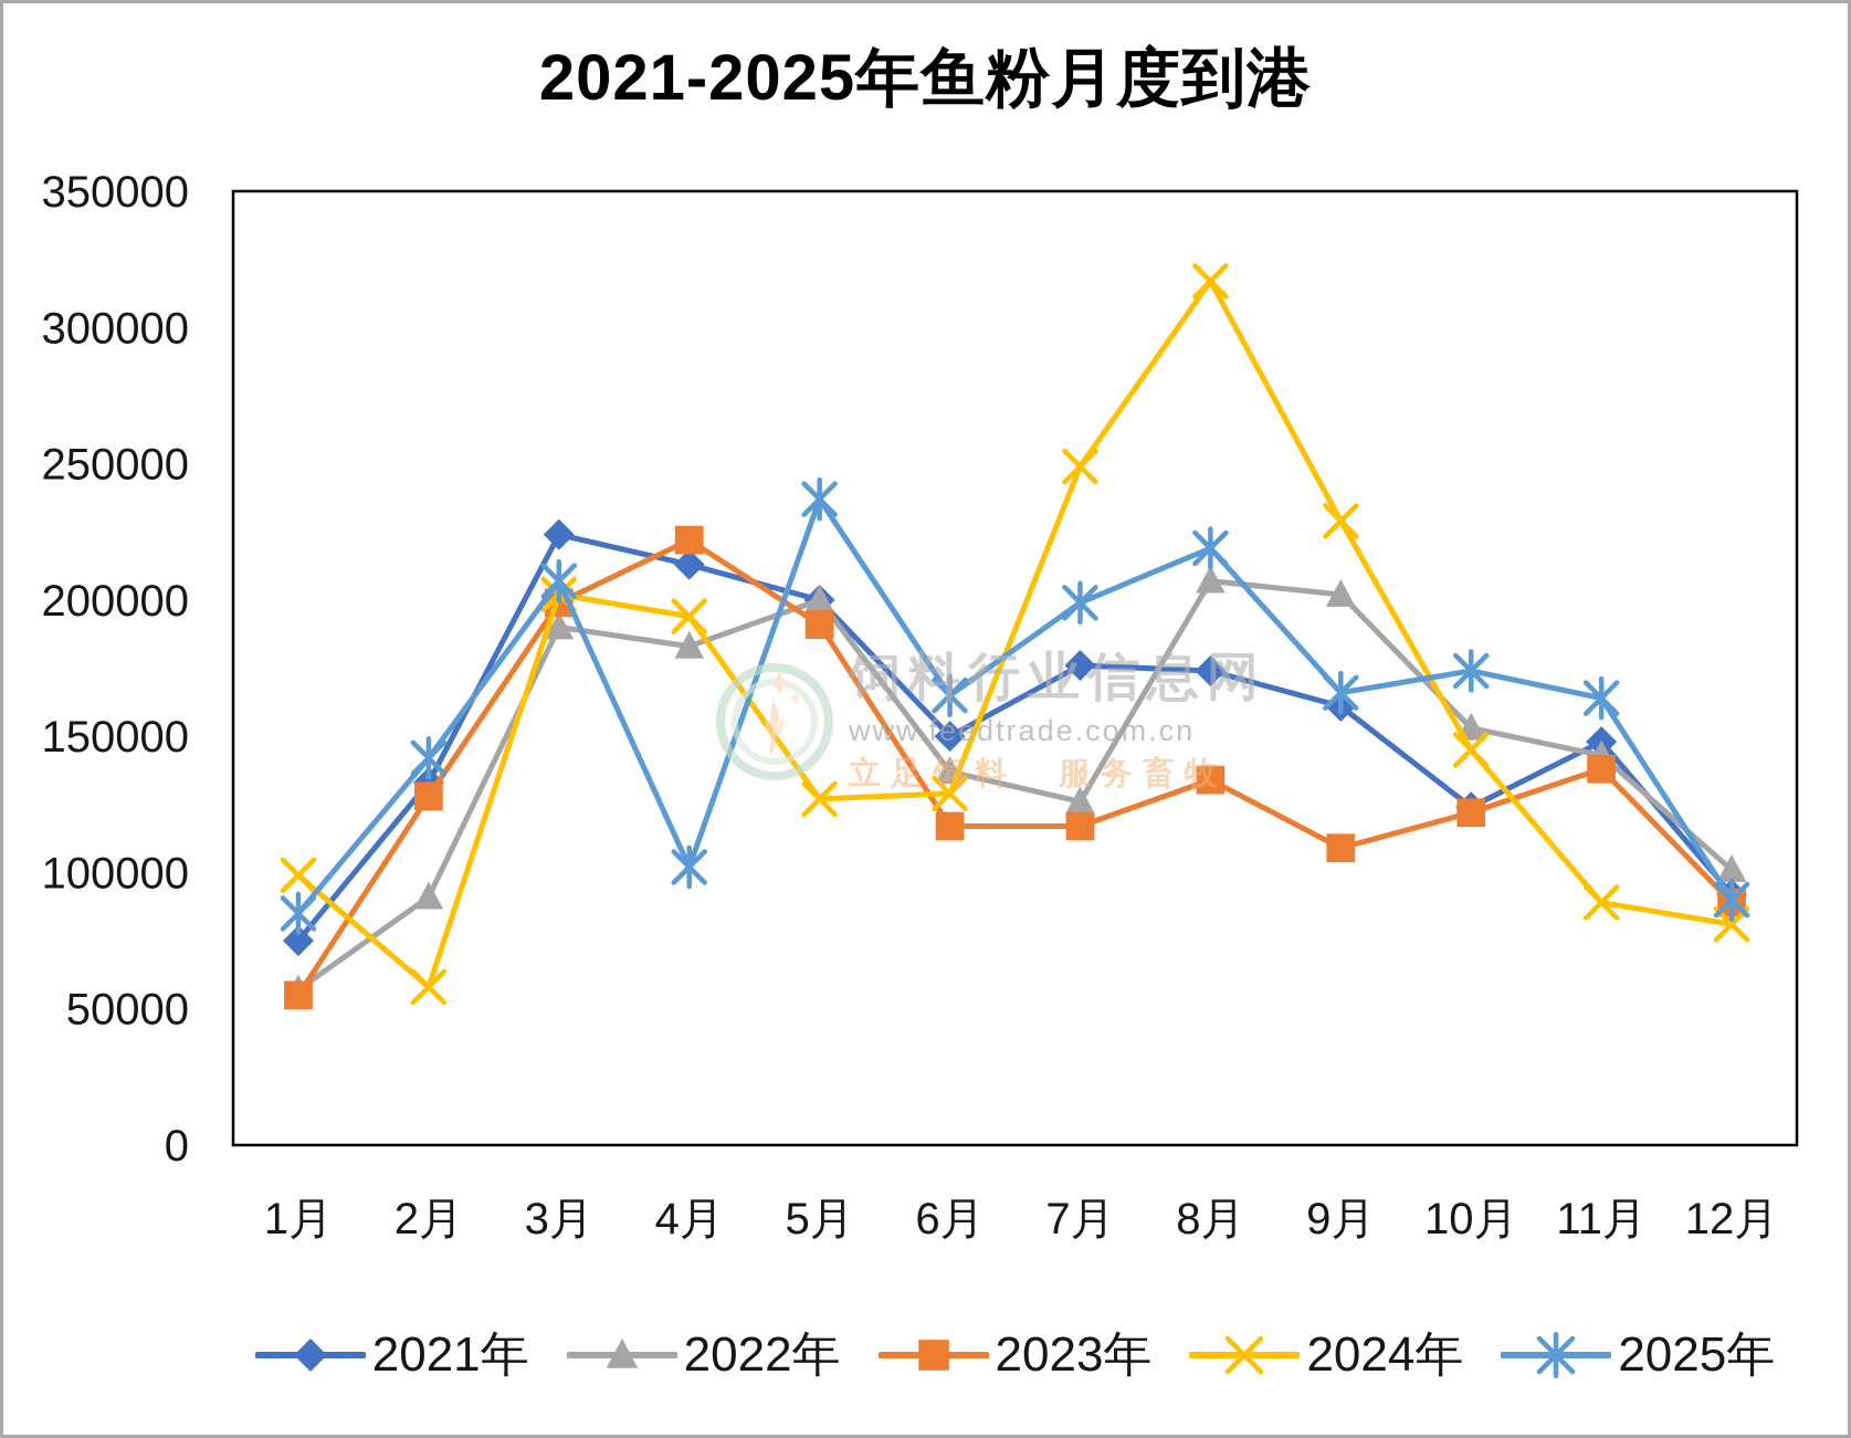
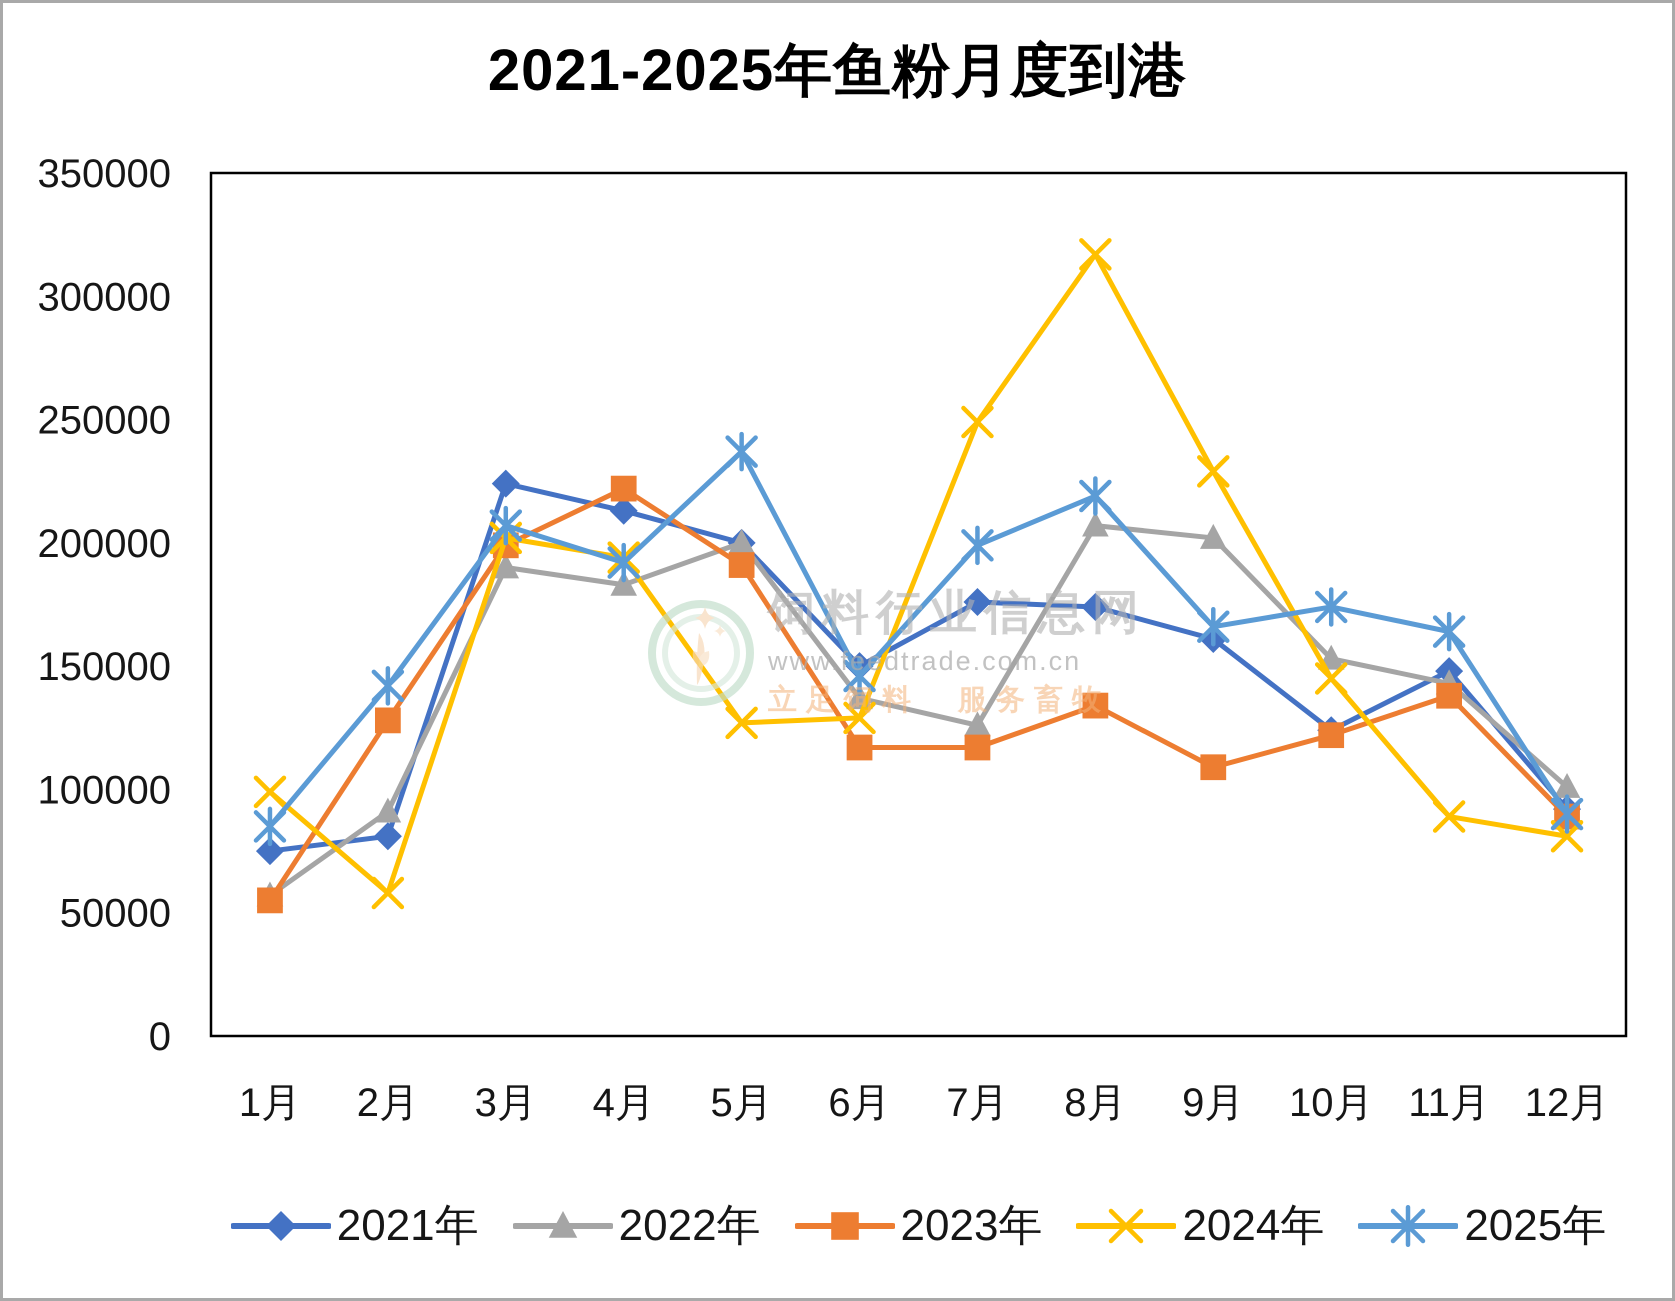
2021年/2月: 133000 -> 81000
2025年/4月: 102000 -> 192000
2025年/6月: 165000 -> 146000
